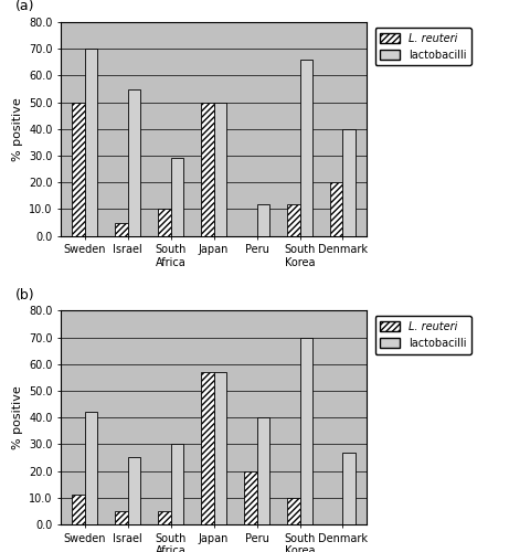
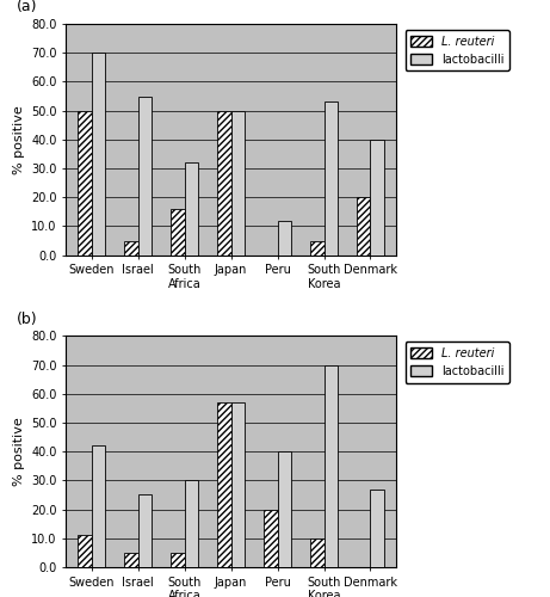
L. reuteri/South Africa: 10 -> 16
lactobacilli/South Africa: 29 -> 32
L. reuteri/South Korea: 12 -> 5
lactobacilli/South Korea: 66 -> 53
